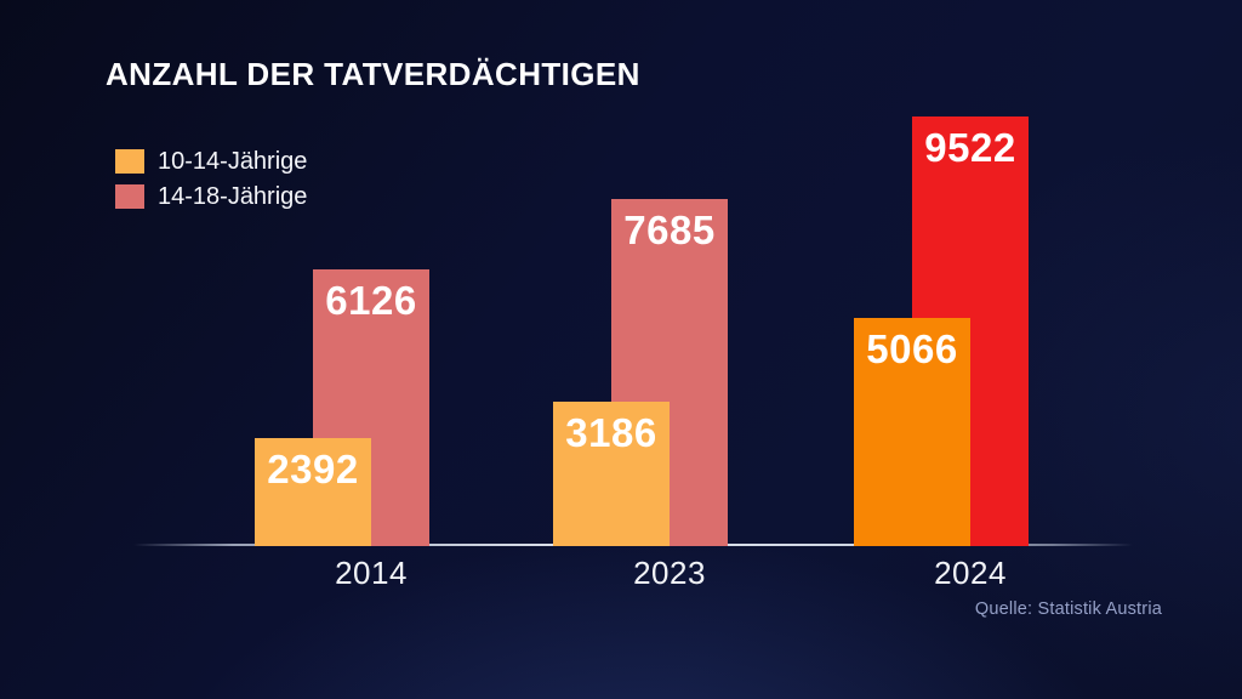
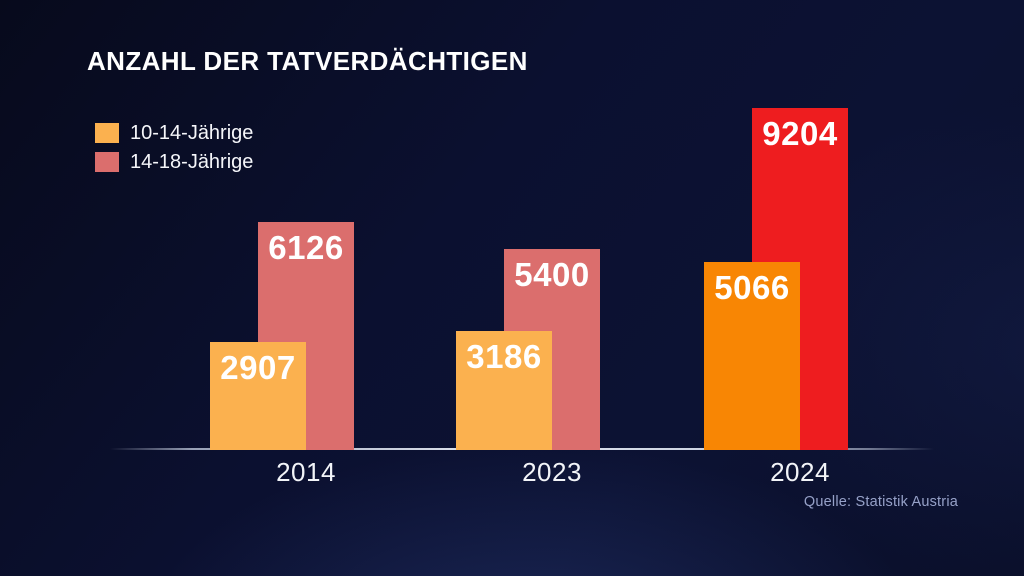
10-14-Jährige/2014: 2392 -> 2907
14-18-Jährige/2023: 7685 -> 5400
14-18-Jährige/2024: 9522 -> 9204
